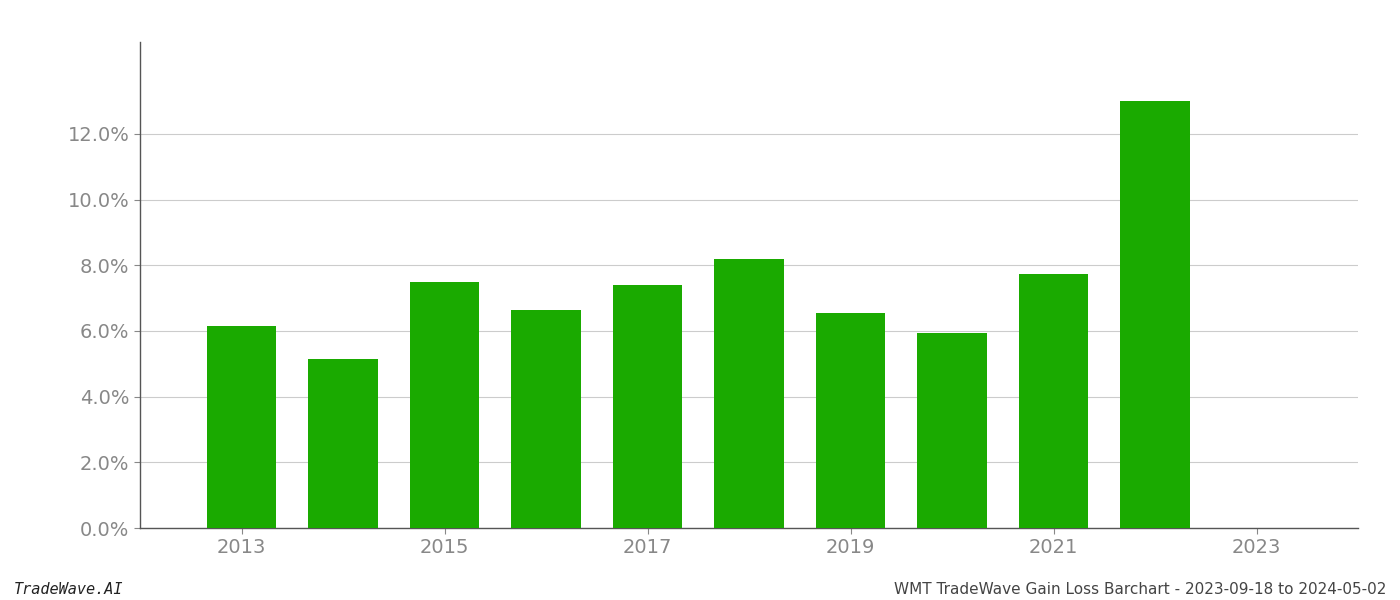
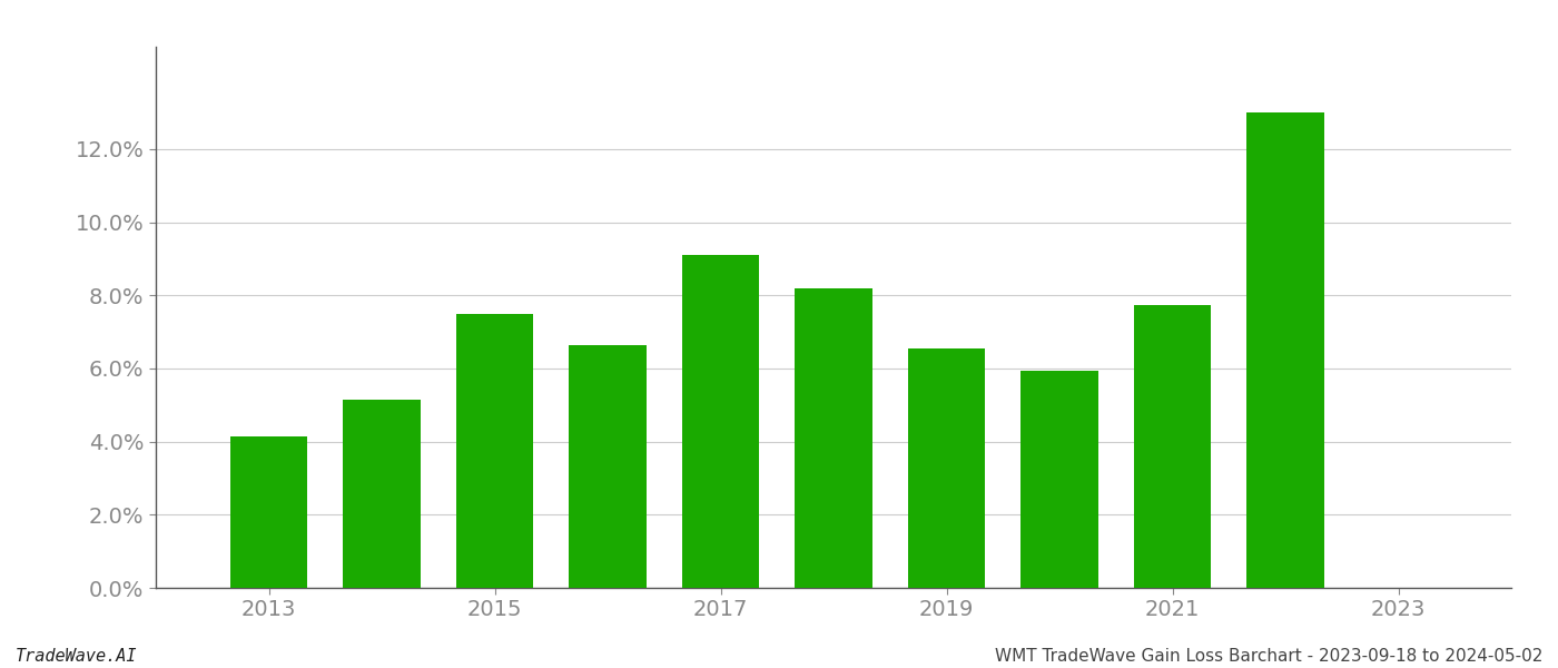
2013: 6.15% -> 4.15%
2017: 7.40% -> 9.10%
